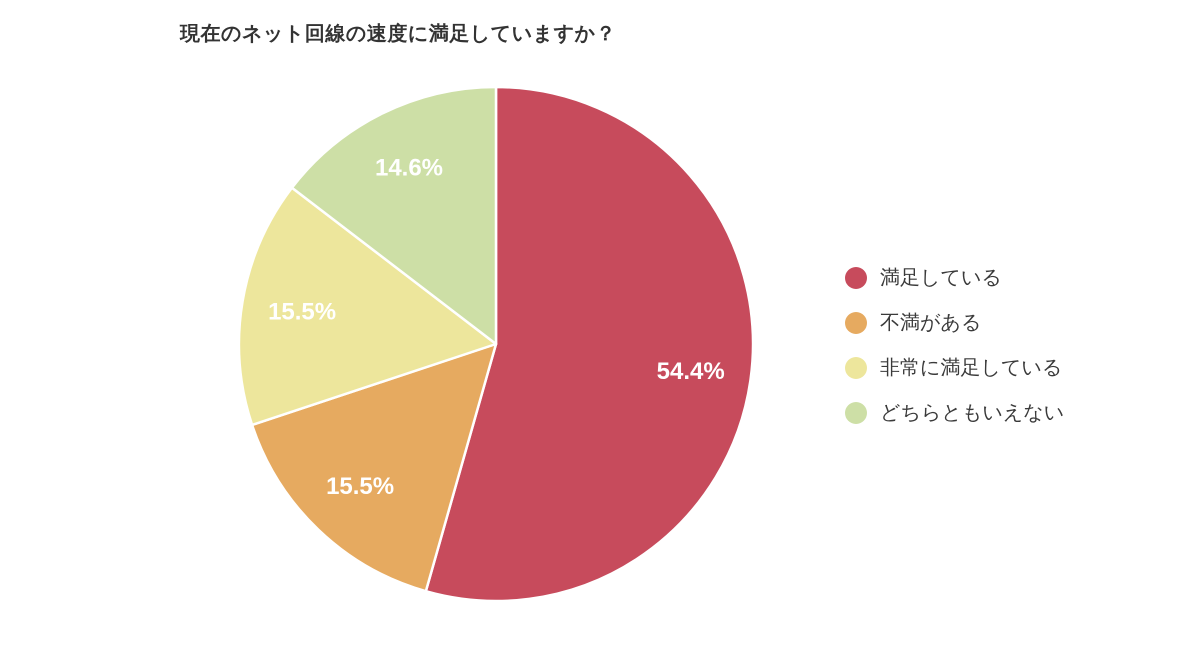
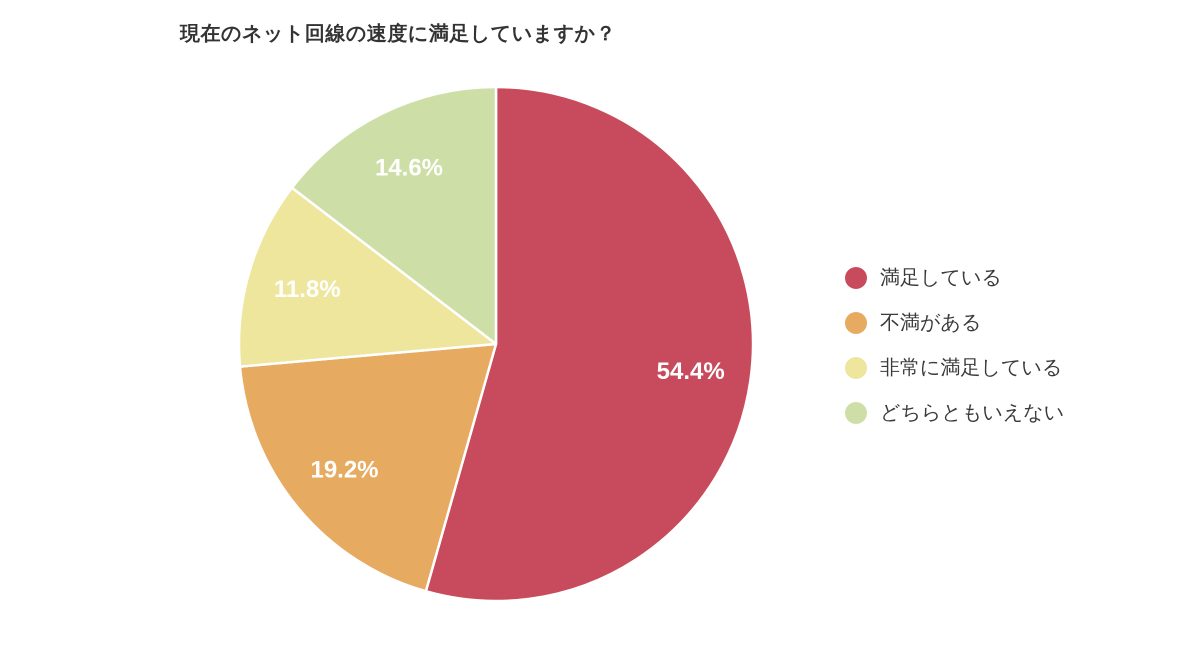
不満がある: 15.5% -> 19.2%
非常に満足している: 15.5% -> 11.8%
